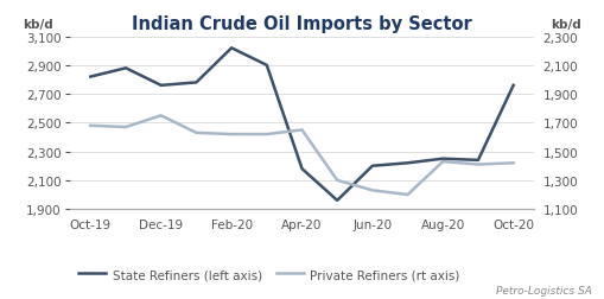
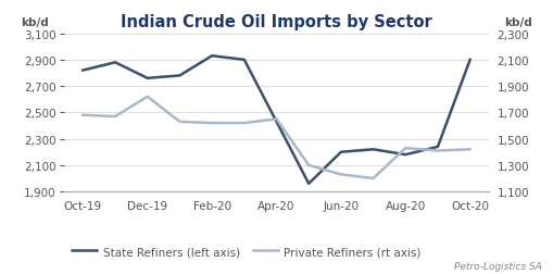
Private Refiners (rt axis)/Dec-19: 1,750 -> 1,820
State Refiners (left axis)/Feb-20: 3,020 -> 2,930
State Refiners (left axis)/Apr-20: 2,180 -> 2,430
State Refiners (left axis)/Aug-20: 2,250 -> 2,180
State Refiners (left axis)/Oct-20: 2,760 -> 2,900
